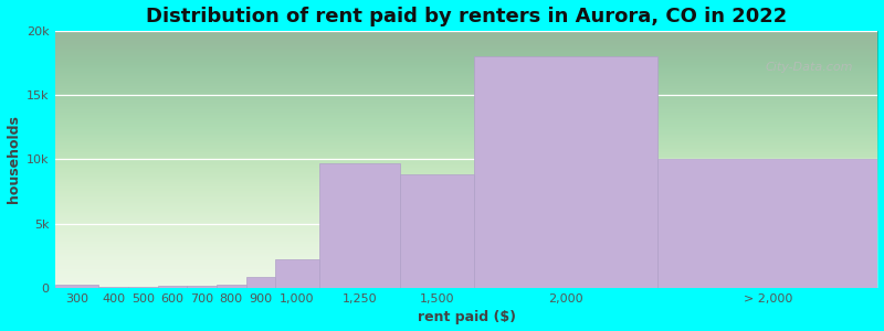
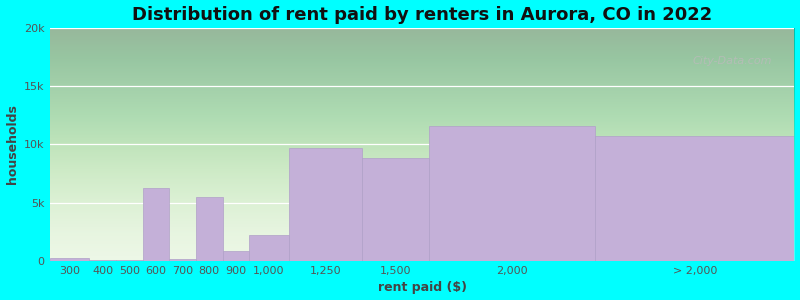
600: 0.2k -> 6.3k
800: 0.3k -> 5.5k
2,000: 18.0k -> 11.6k
> 2,000: 10.0k -> 10.7k
